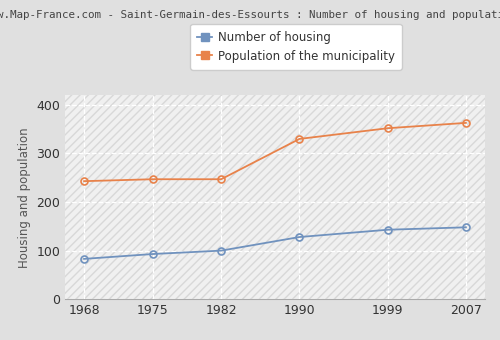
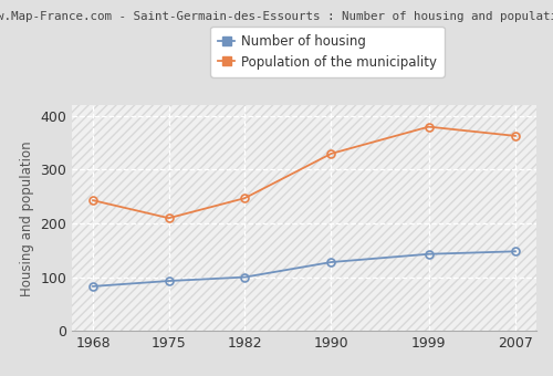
Population of the municipality/1975: 247 -> 210
Population of the municipality/1999: 352 -> 380
